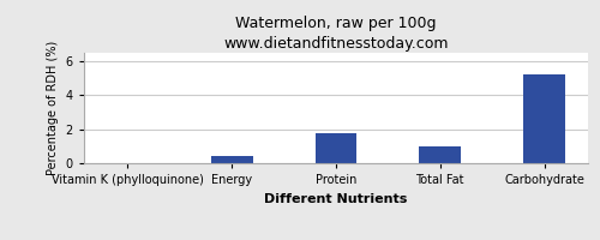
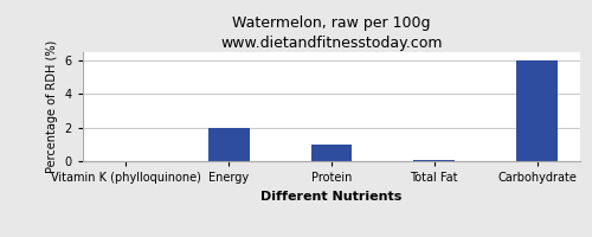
Energy: 0.4 -> 2.0
Protein: 1.8 -> 1.0
Total Fat: 1.0 -> 0.1
Carbohydrate: 5.2 -> 6.0
